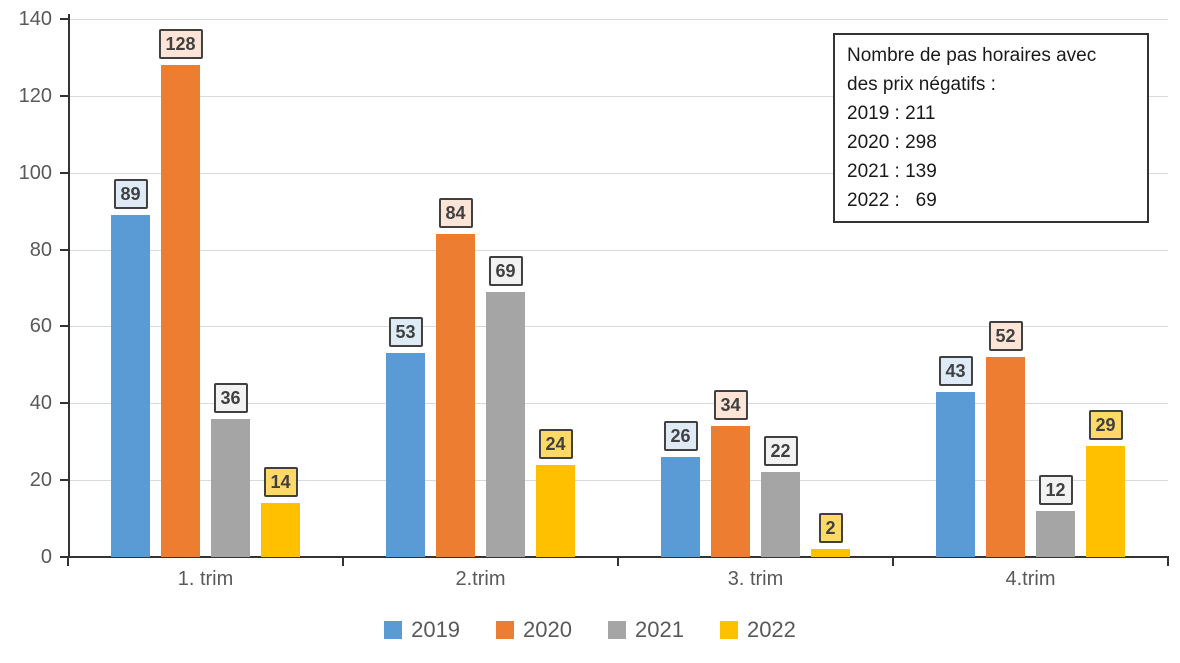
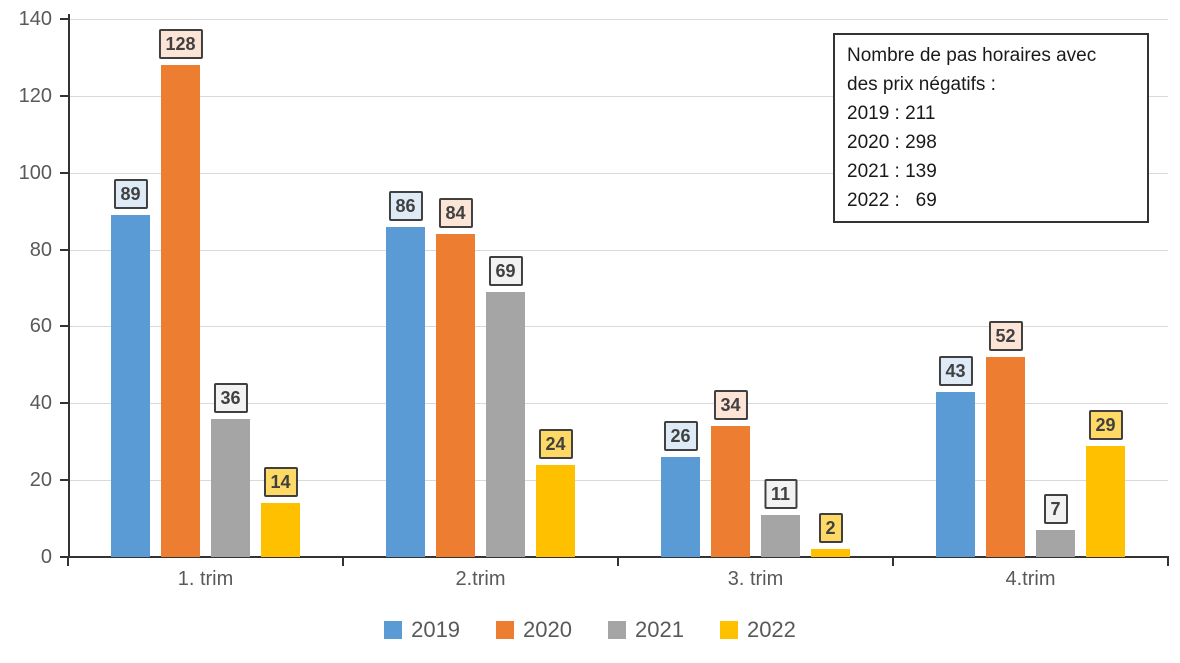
2019/2.trim: 53 -> 86
2021/3. trim: 22 -> 11
2021/4.trim: 12 -> 7
